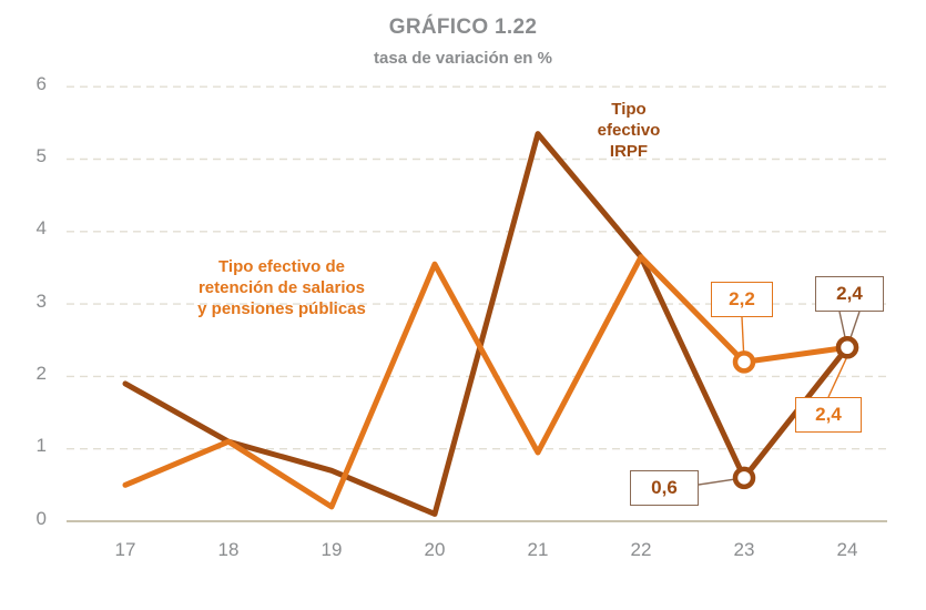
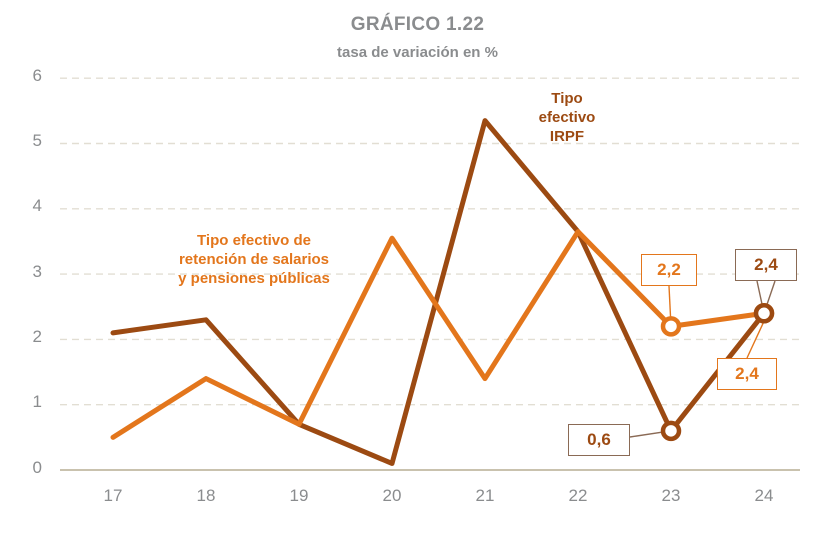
Tipo efectivo IRPF/17: 1.9 -> 2.1
Tipo efectivo IRPF/18: 1.1 -> 2.3
Tipo efectivo de retención de salarios y pensiones públicas/18: 1.1 -> 1.4
Tipo efectivo de retención de salarios y pensiones públicas/19: 0.2 -> 0.7
Tipo efectivo de retención de salarios y pensiones públicas/21: 0.9 -> 1.4
